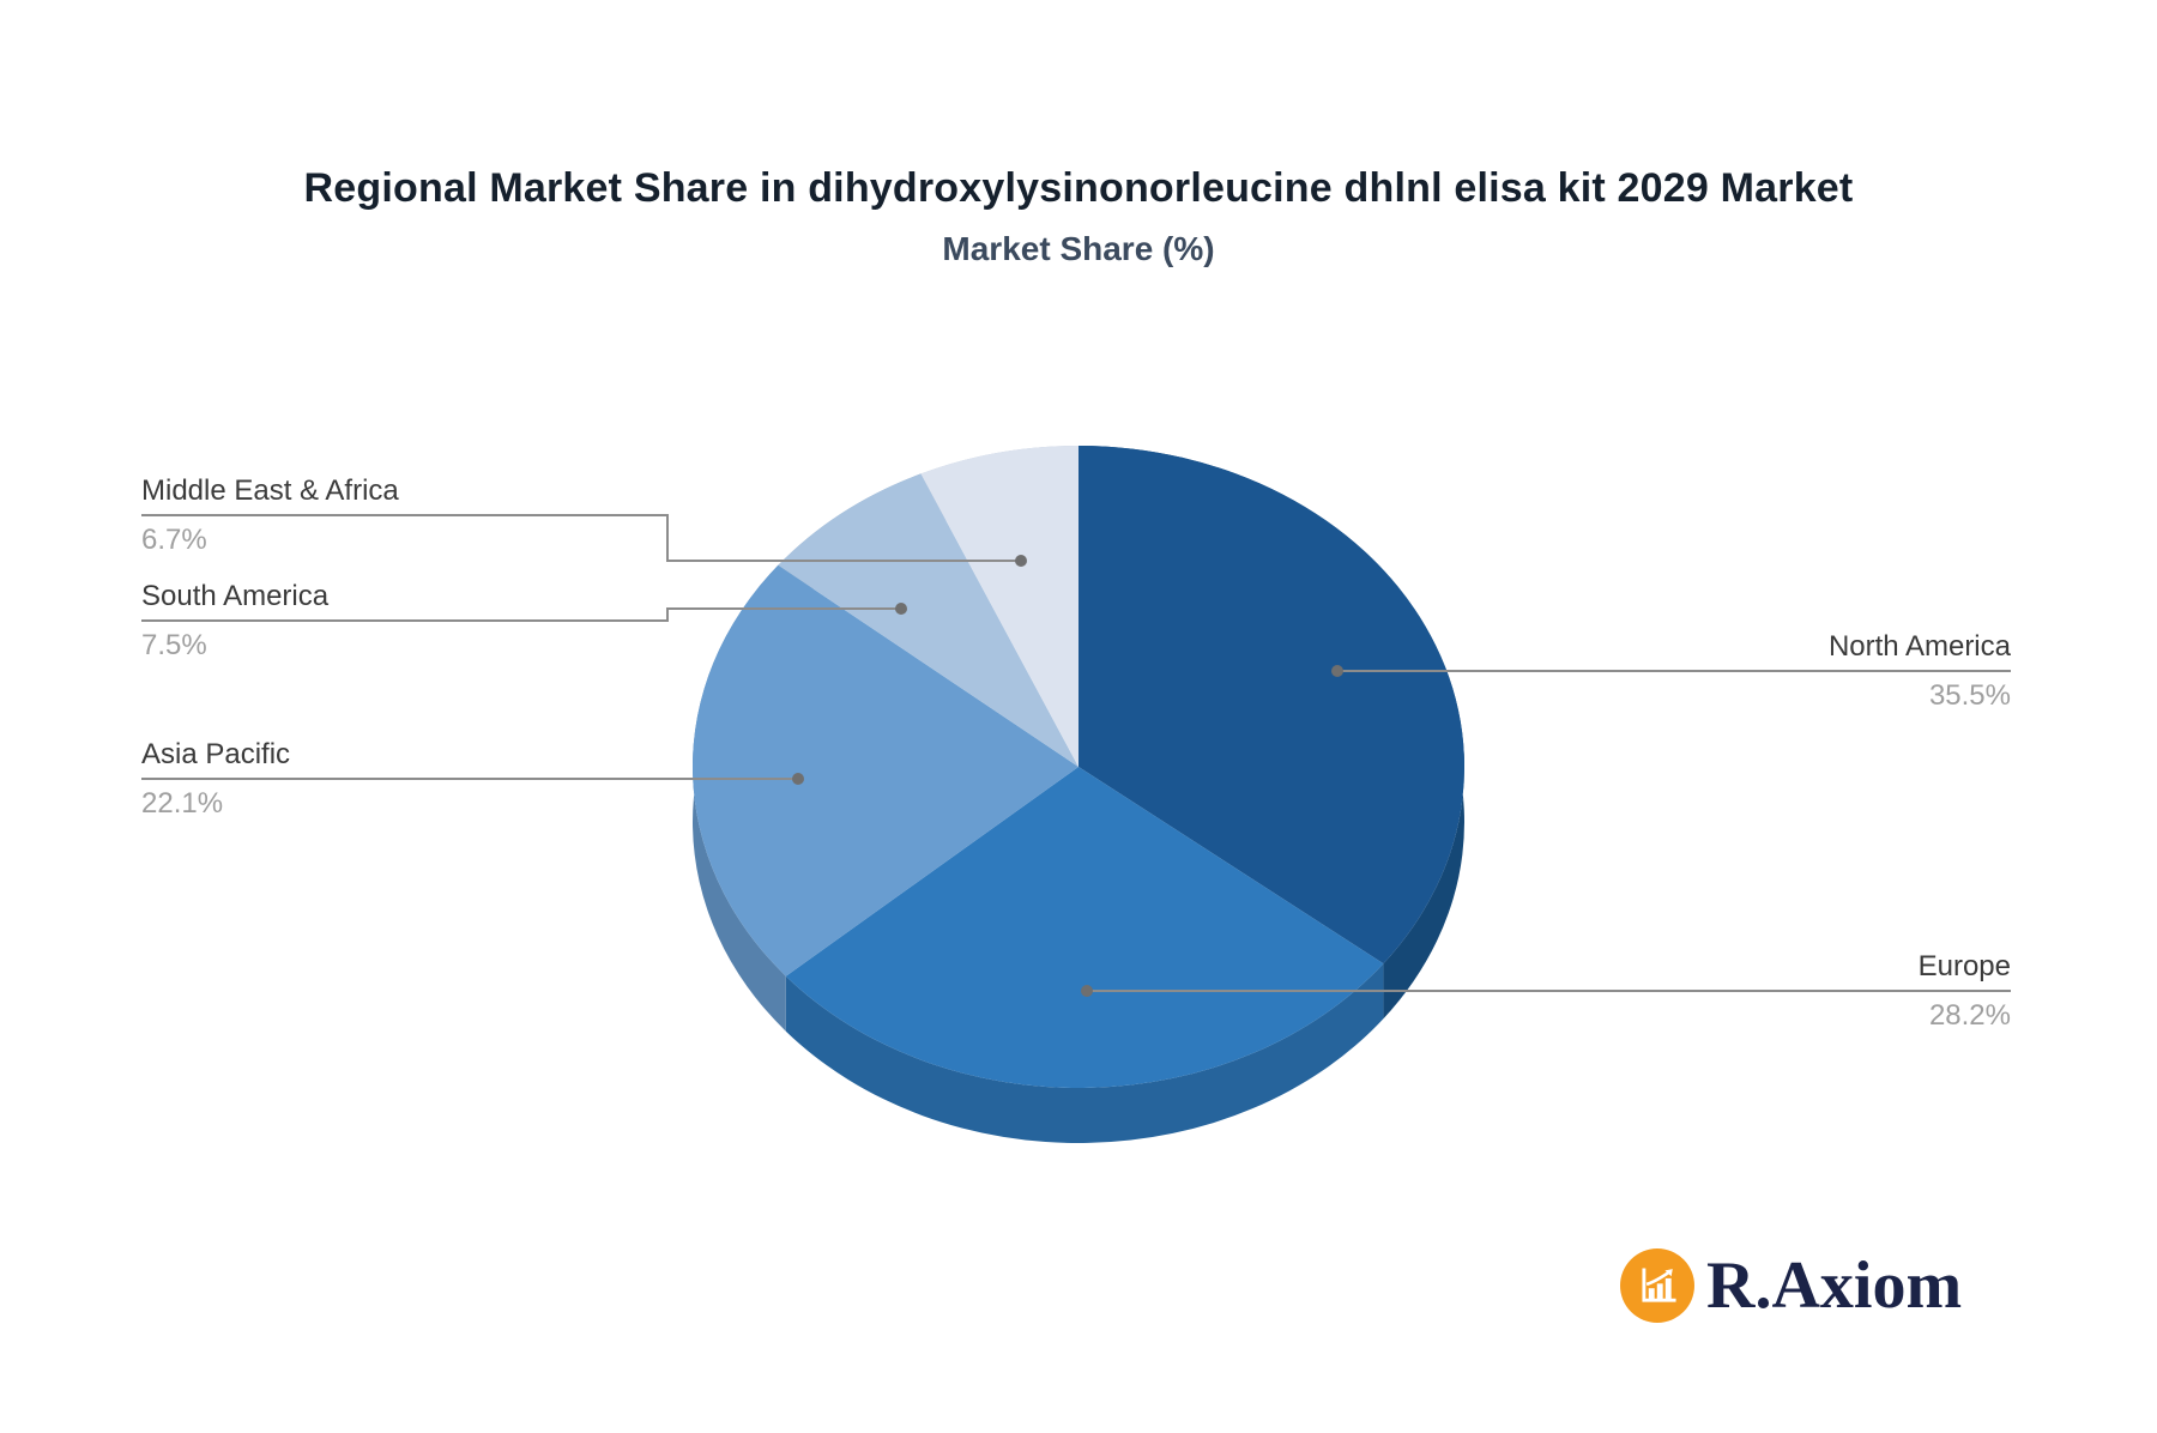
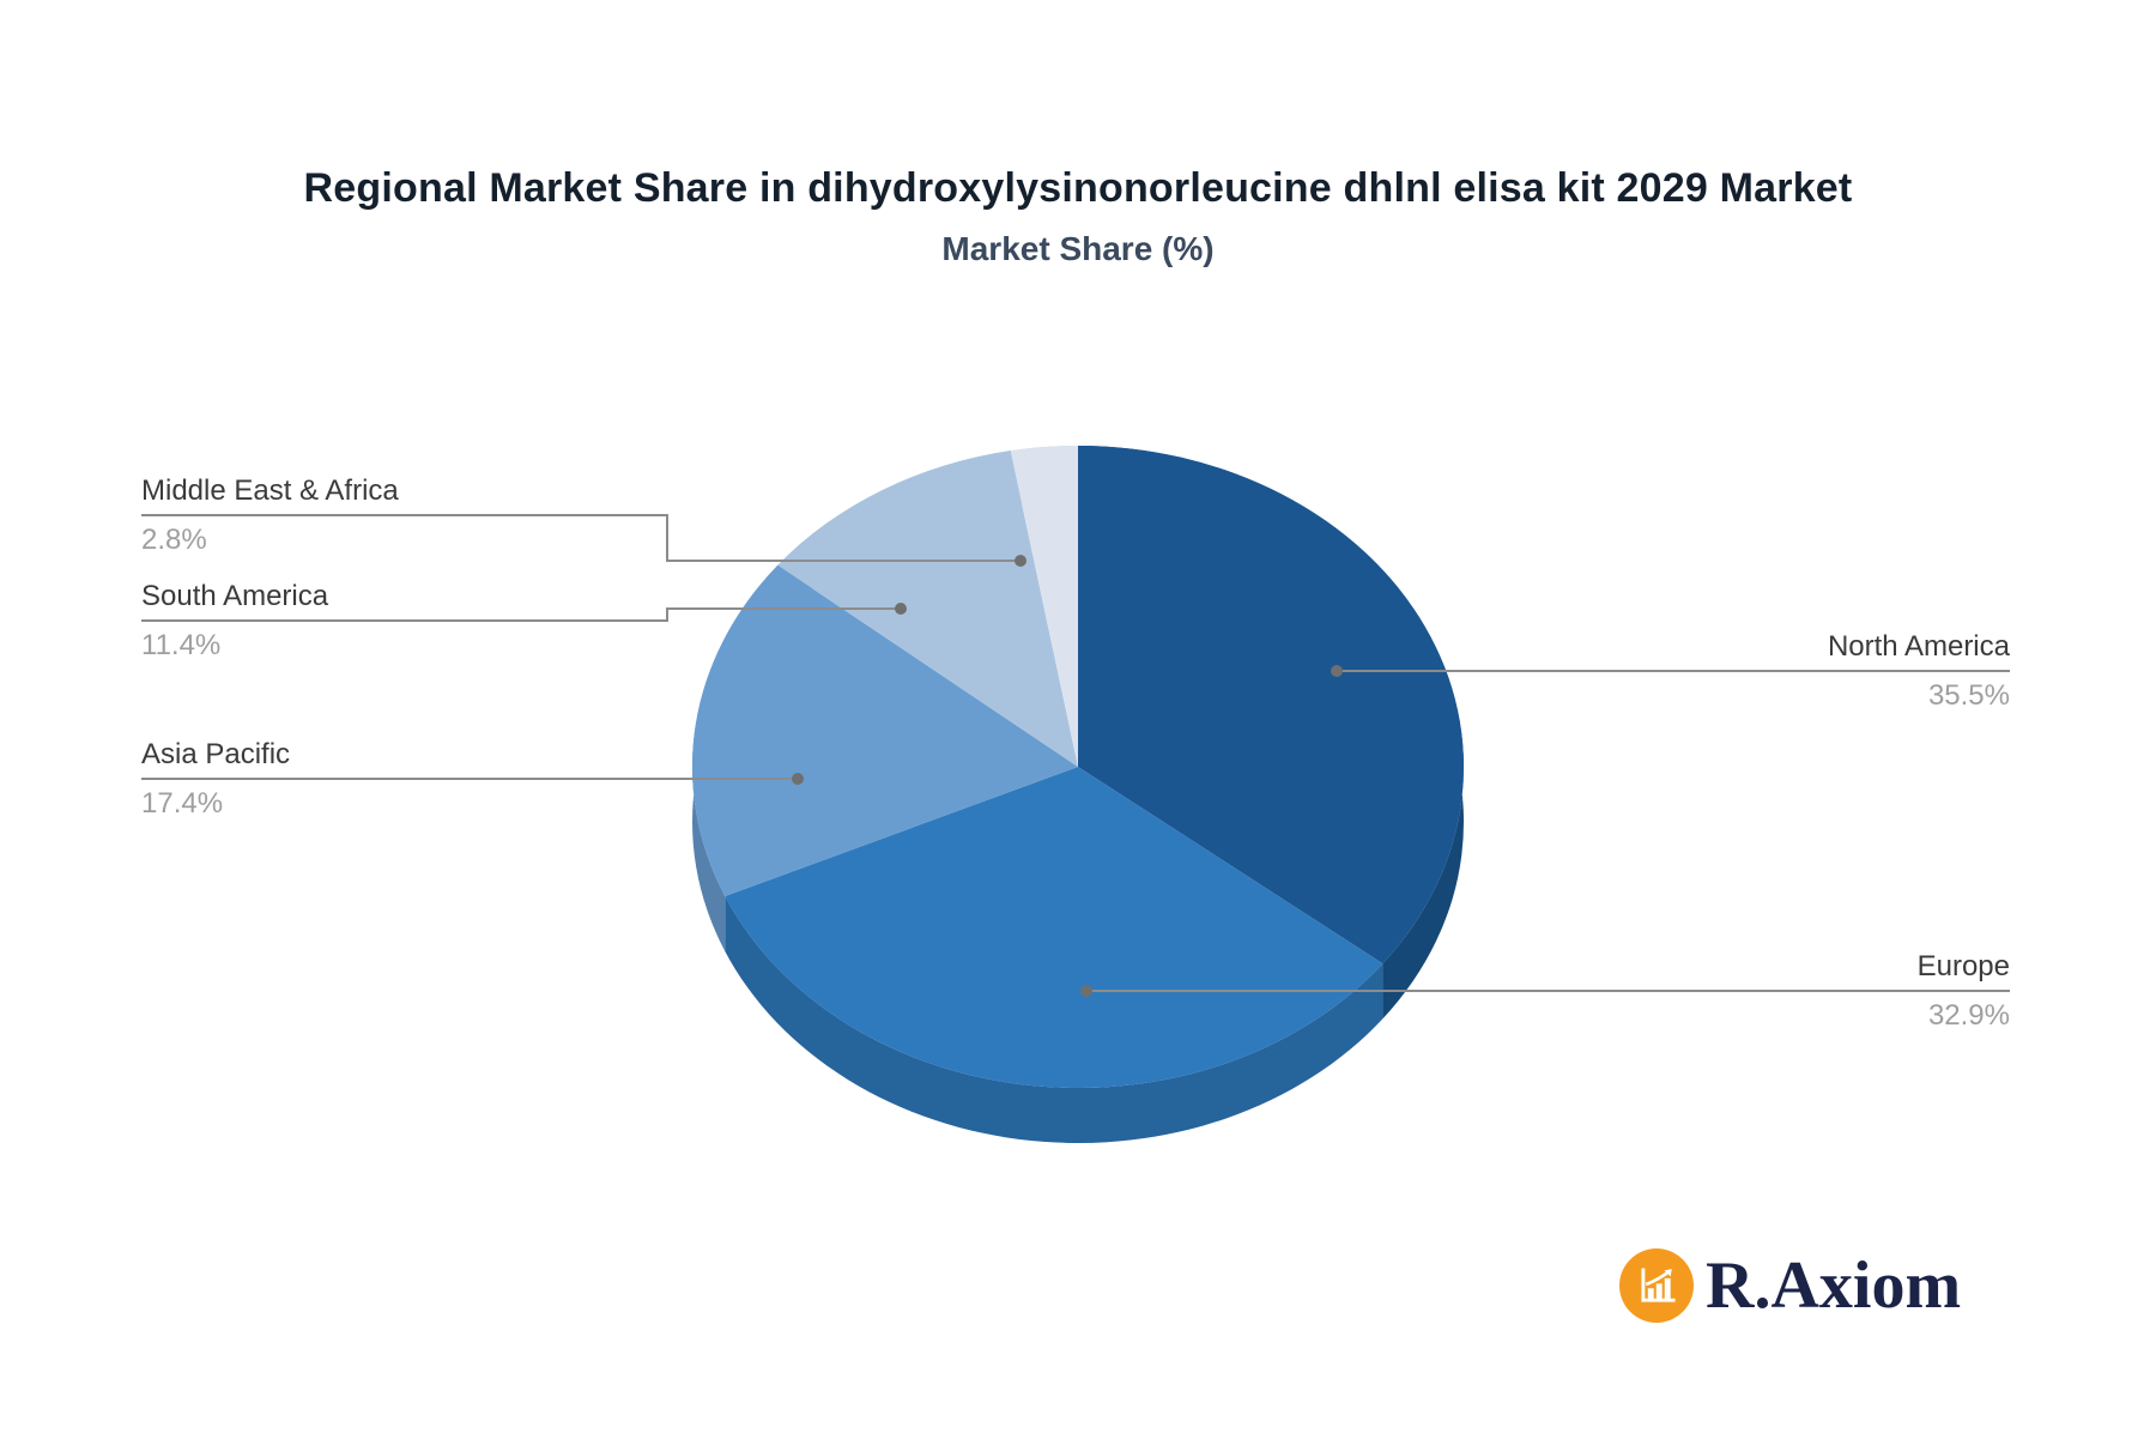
Europe: 28.2% -> 32.9%
Asia Pacific: 22.1% -> 17.4%
South America: 7.5% -> 11.4%
Middle East & Africa: 6.7% -> 2.8%
